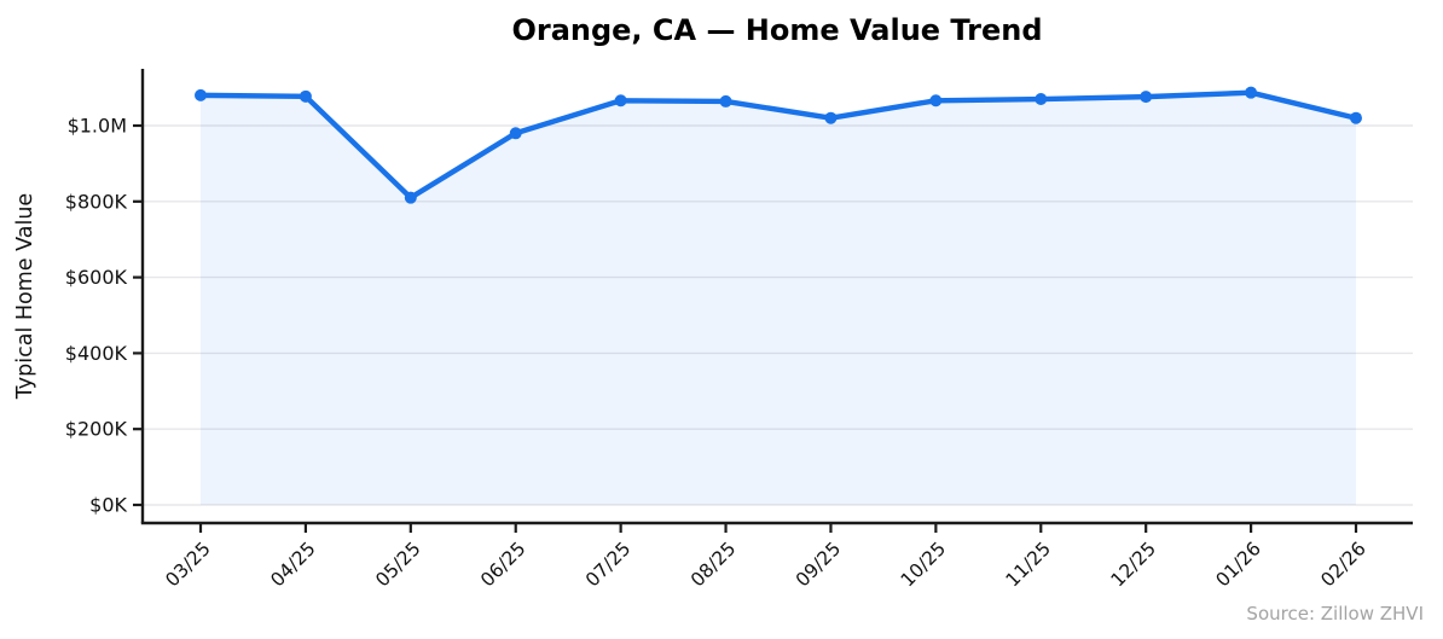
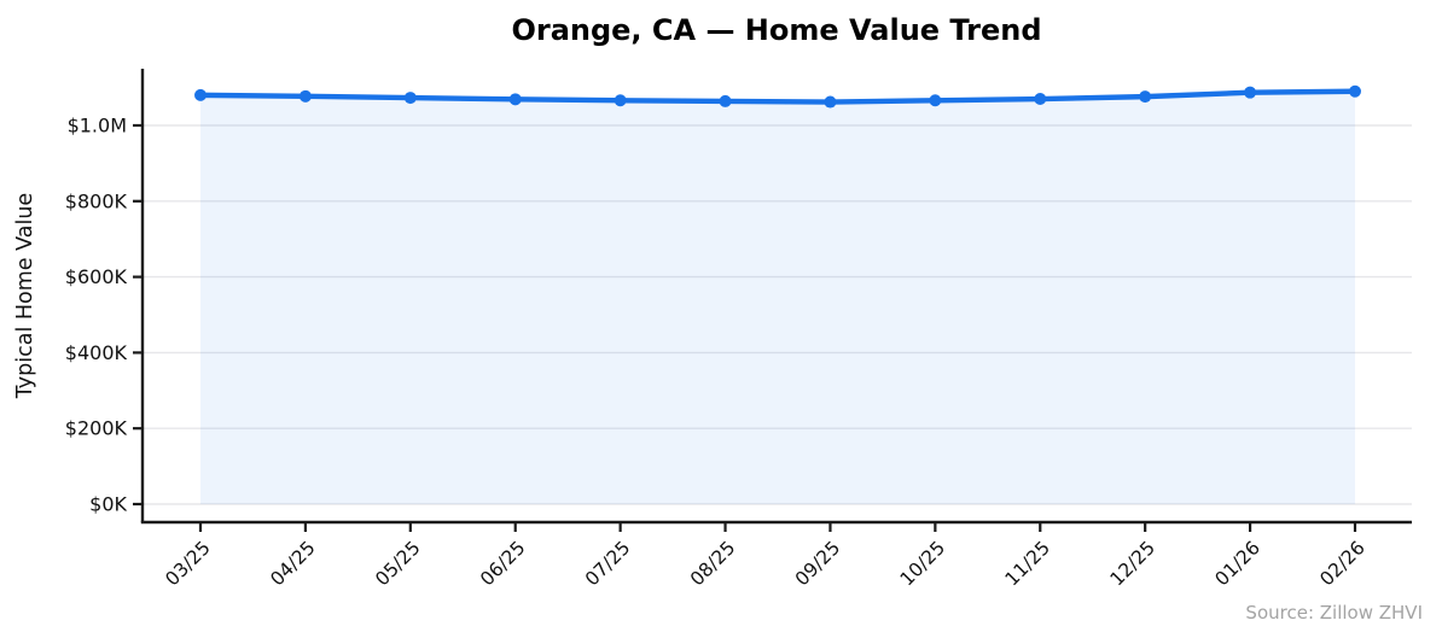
05/25: $810K -> $1070K
06/25: $980K -> $1070K
09/25: $1020K -> $1060K
02/26: $1020K -> $1090K
